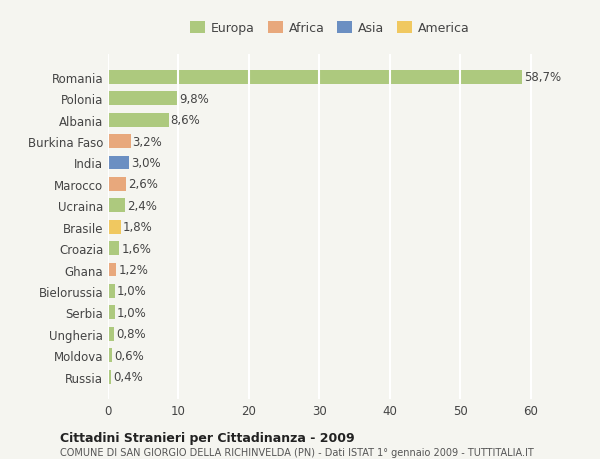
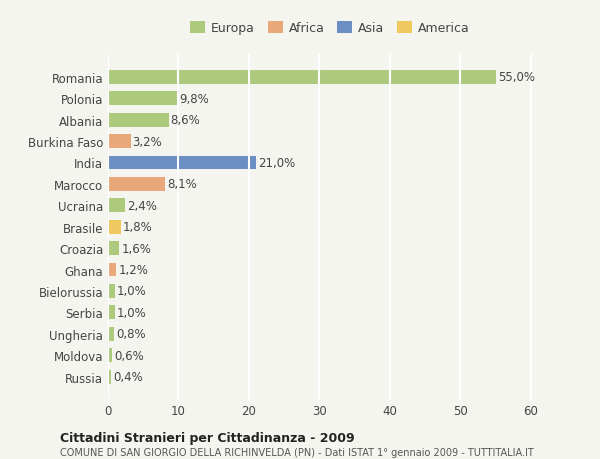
Romania: 58,7% -> 55,0%
India: 3,0% -> 21,0%
Marocco: 2,6% -> 8,1%
